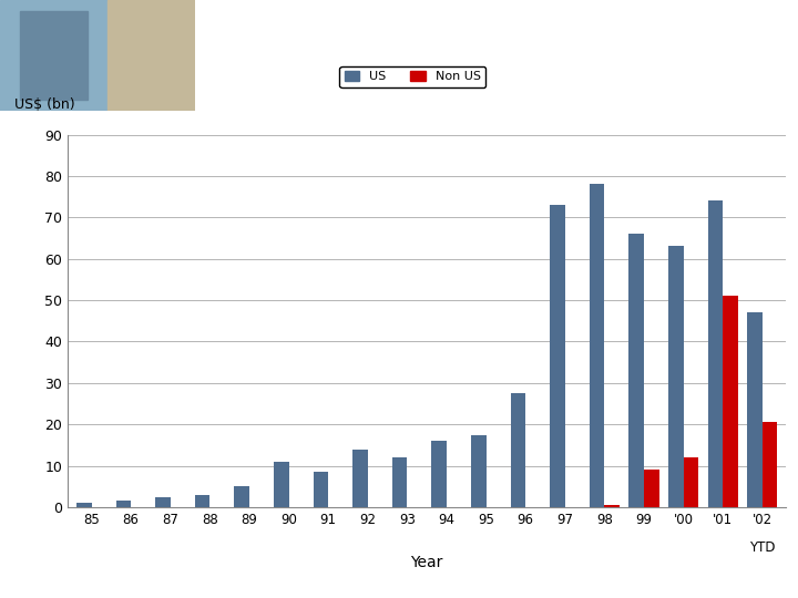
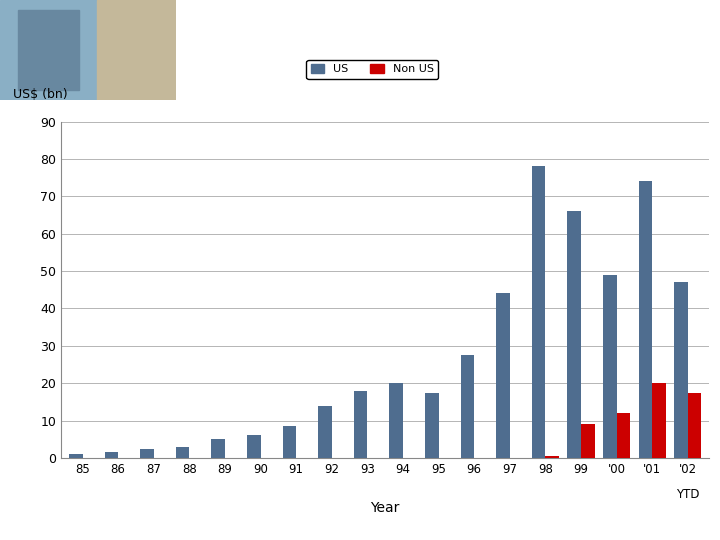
US/90: 11.0 -> 6.0
US/93: 12.0 -> 18.0
US/94: 16.0 -> 20.0
US/97: 73.0 -> 44.0
US/'00: 63.0 -> 49.0
Non US/'01: 51.0 -> 20.0
Non US/'02: 20.5 -> 17.5
